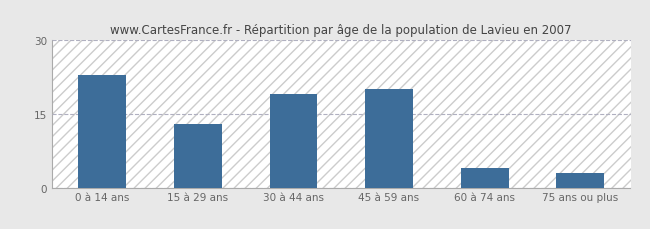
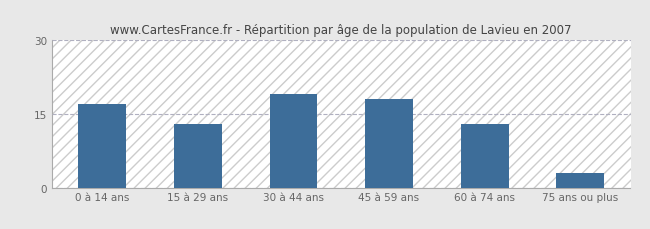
0 à 14 ans: 23 -> 17
45 à 59 ans: 20 -> 18
60 à 74 ans: 4 -> 13
